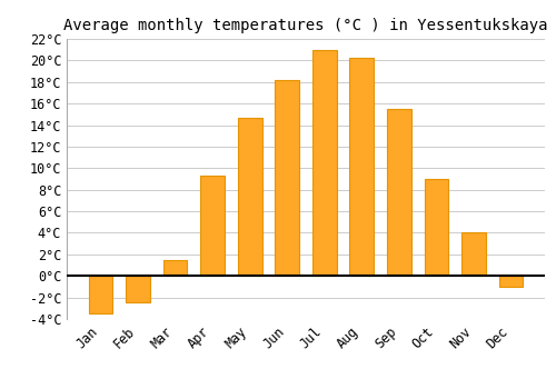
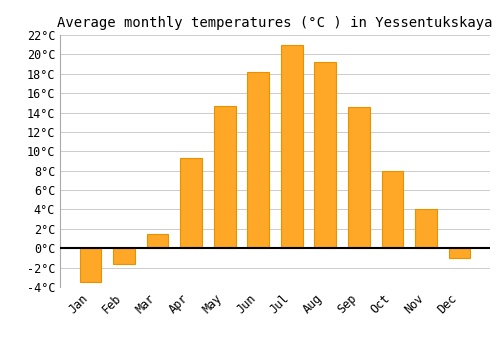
Feb: -2.5°C -> -1.6°C
Aug: 20.2°C -> 19.2°C
Sep: 15.5°C -> 14.6°C
Oct: 9.0°C -> 8.0°C
